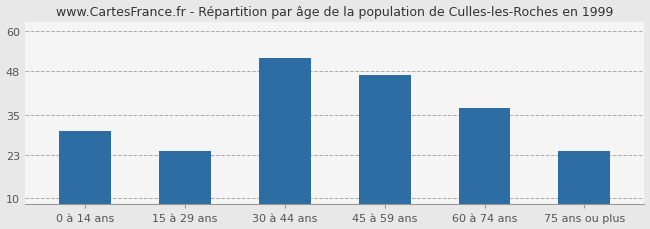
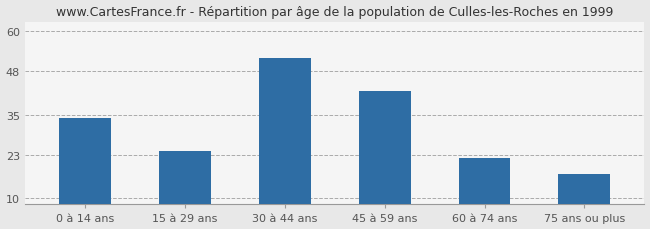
0 à 14 ans: 30 -> 34
45 à 59 ans: 47 -> 42
60 à 74 ans: 37 -> 22
75 ans ou plus: 24 -> 17
